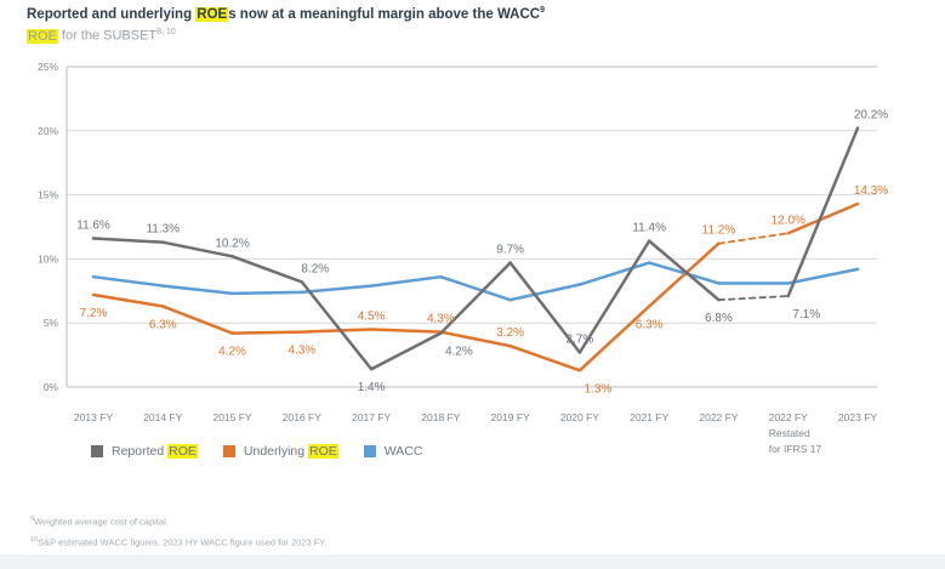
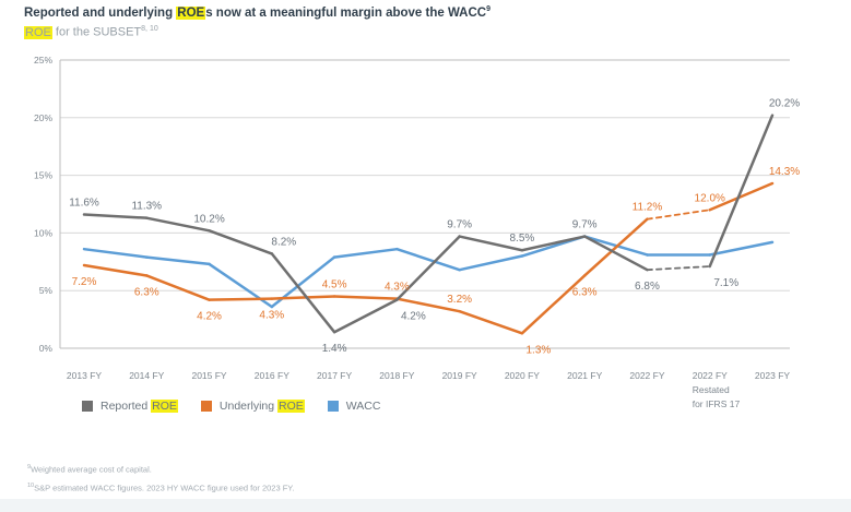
WACC/2016 FY: 7.4% -> 3.6%
Reported ROE/2020 FY: 2.7% -> 8.5%
Reported ROE/2021 FY: 11.4% -> 9.7%
